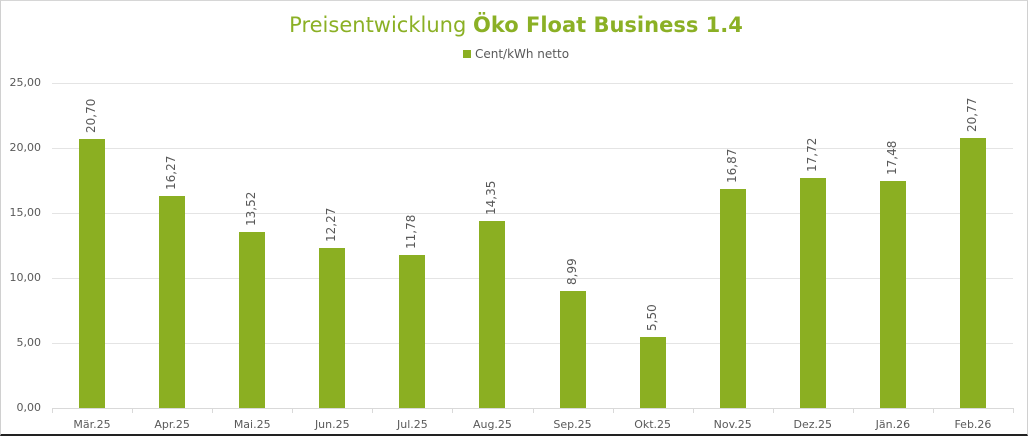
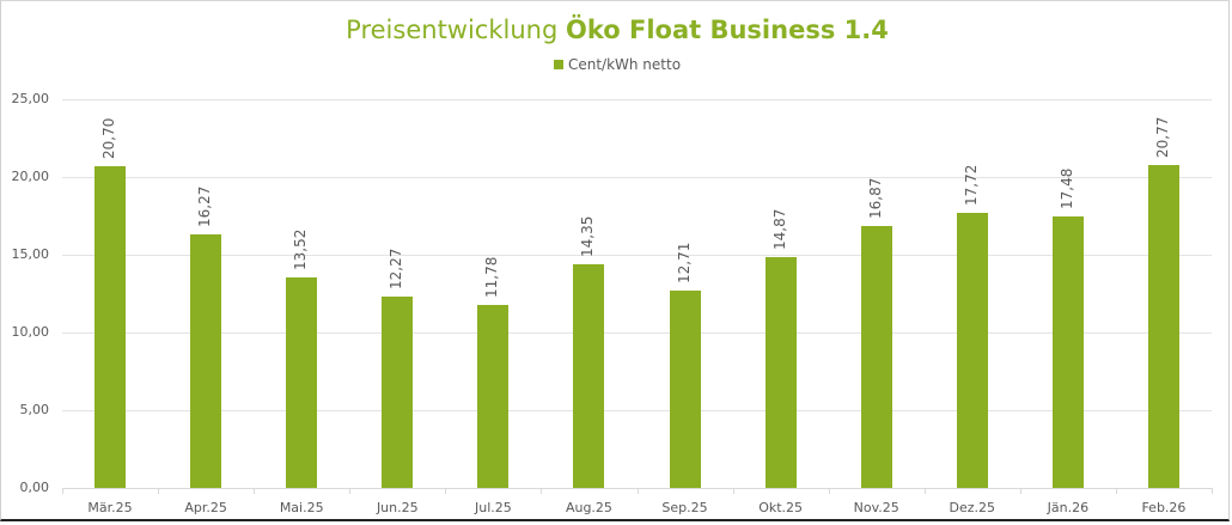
Sep.25: 8,99 -> 12,71
Okt.25: 5,50 -> 14,87
